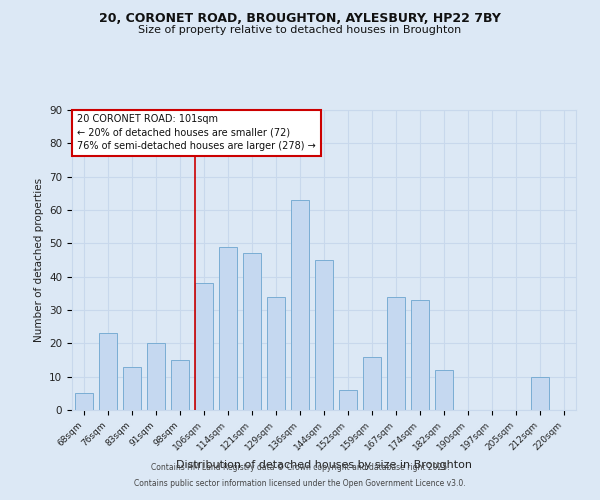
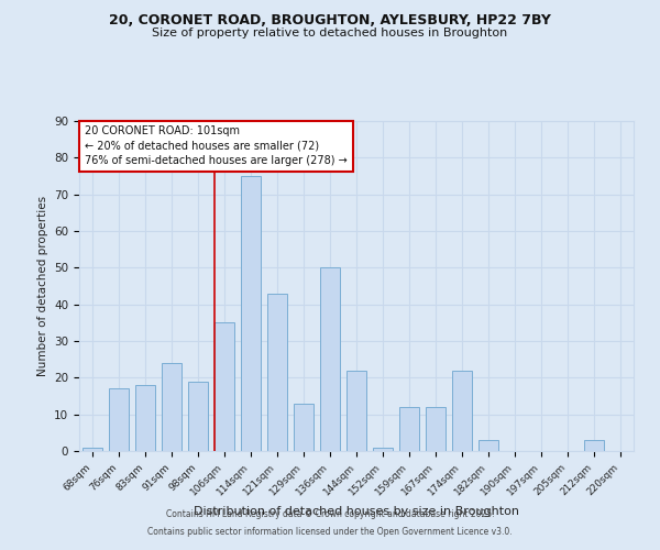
68sqm: 5 -> 1
76sqm: 23 -> 17
83sqm: 13 -> 18
91sqm: 20 -> 24
98sqm: 15 -> 19
106sqm: 38 -> 35
114sqm: 49 -> 75
121sqm: 47 -> 43
129sqm: 34 -> 13
136sqm: 63 -> 50
144sqm: 45 -> 22
152sqm: 6 -> 1
159sqm: 16 -> 12
167sqm: 34 -> 12
174sqm: 33 -> 22
182sqm: 12 -> 3
212sqm: 10 -> 3
